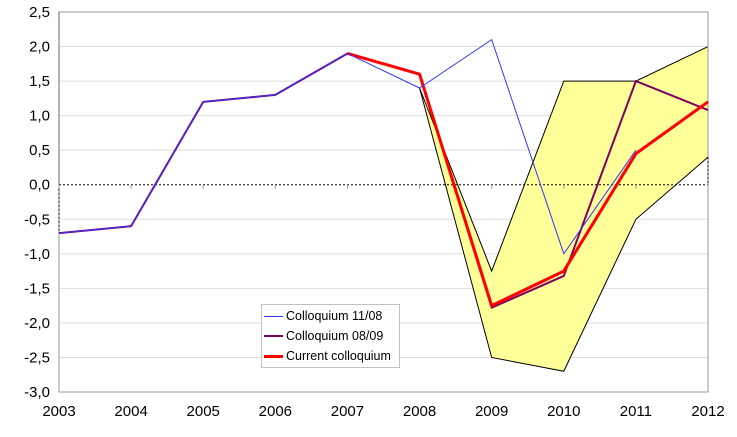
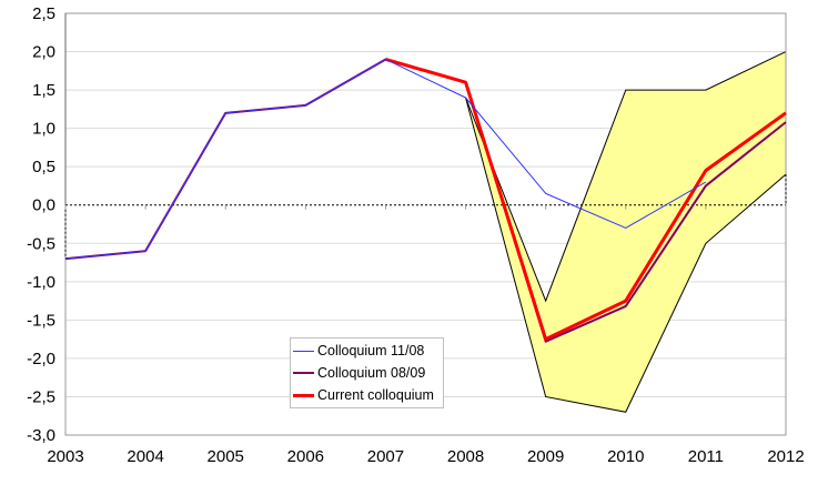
Colloquium 11/08/2009: 2,1 -> 0,1
Colloquium 11/08/2010: -1,0 -> -0,3
Colloquium 11/08/2011: 0,5 -> 0,3
Colloquium 08/09/2011: 1,5 -> 0,2
